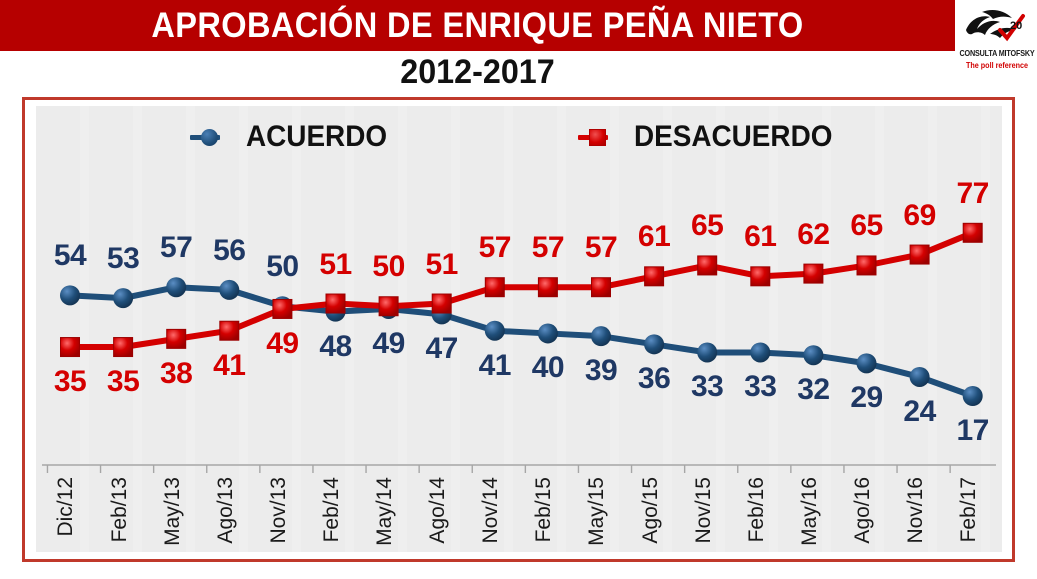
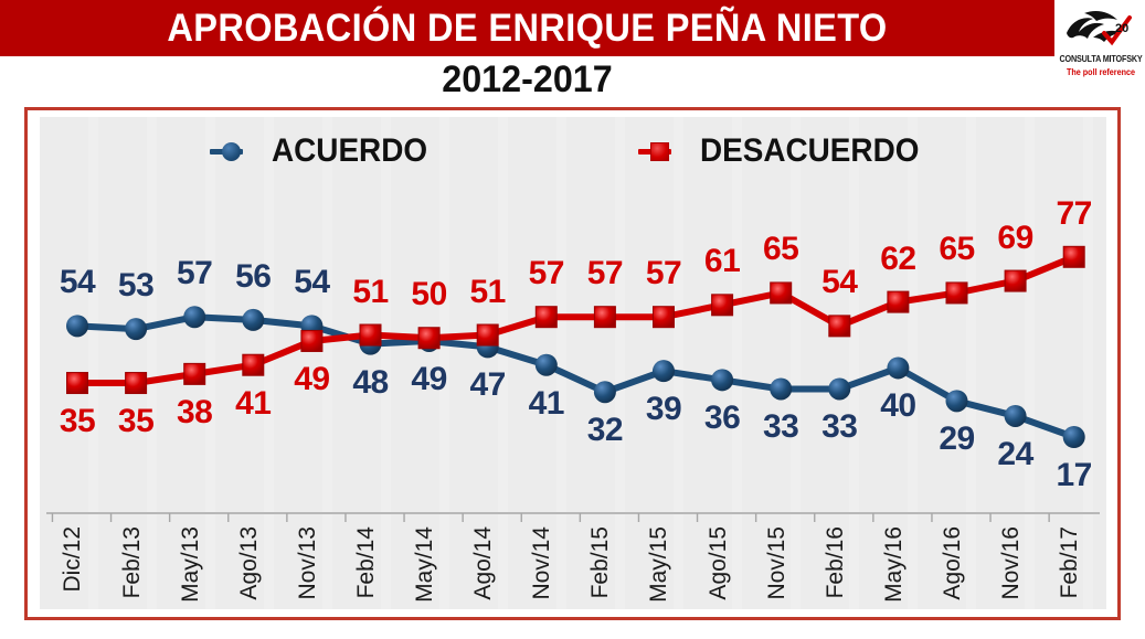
ACUERDO/Nov/13: 50 -> 54
ACUERDO/Feb/15: 40 -> 32
DESACUERDO/Feb/16: 61 -> 54
ACUERDO/May/16: 32 -> 40
